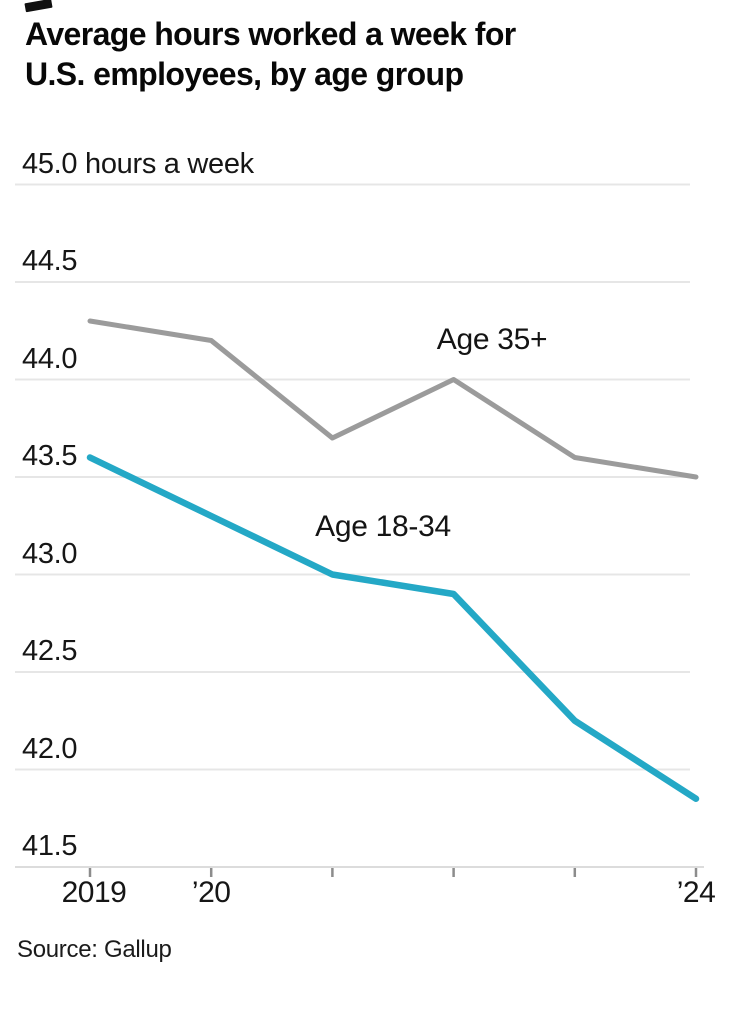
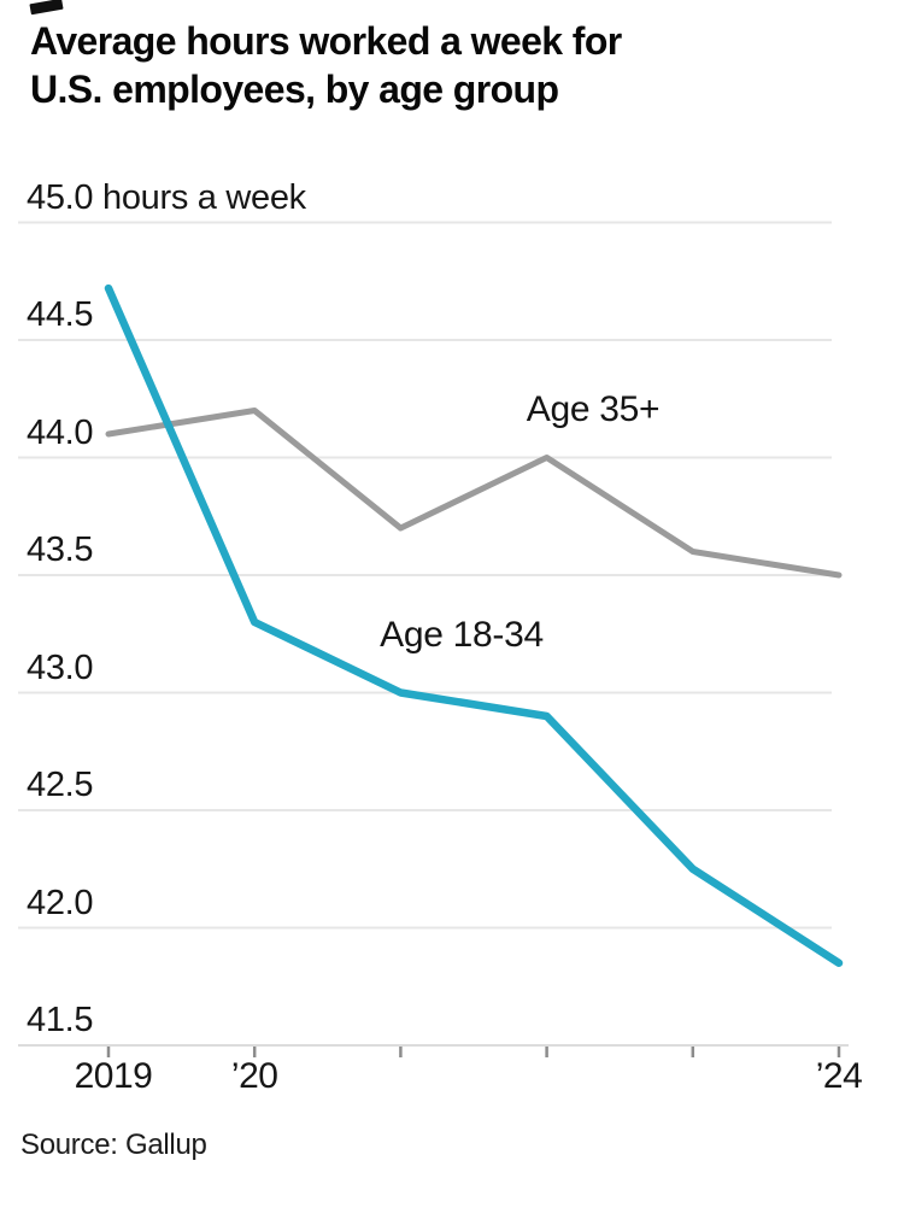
Age 35+/2019: 44.3 -> 44.1
Age 18-34/2019: 43.60 -> 44.72
